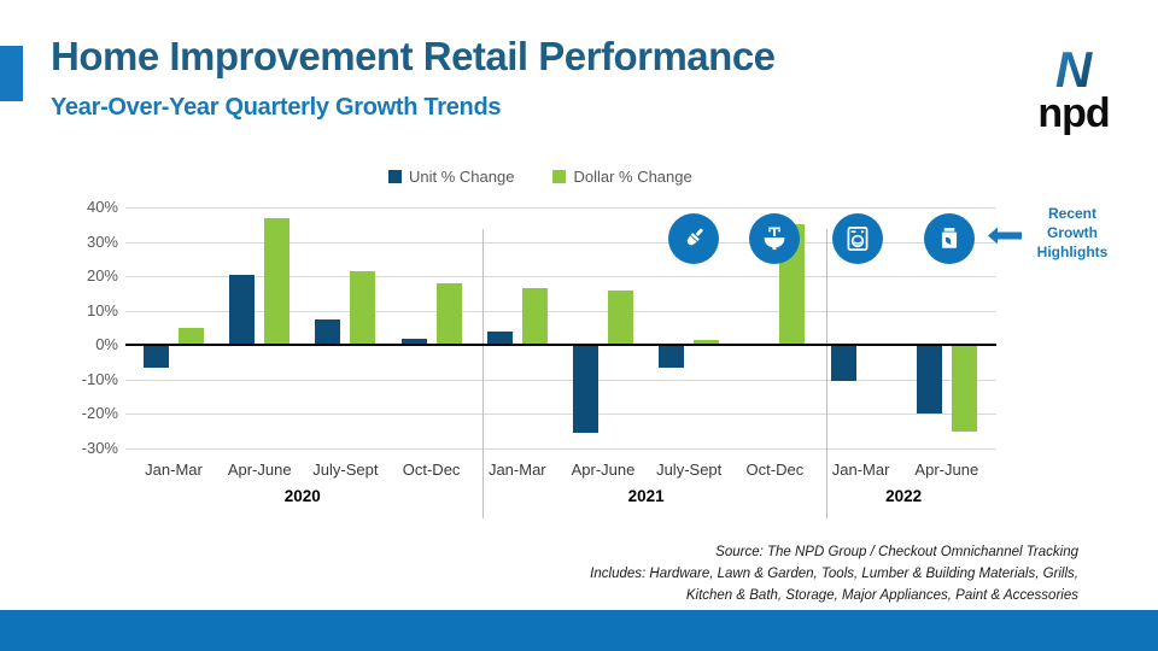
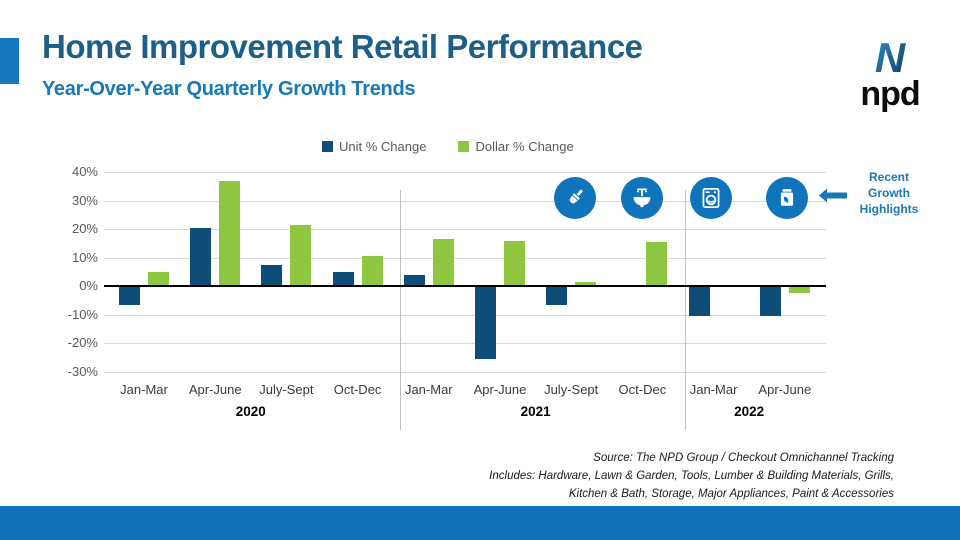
Unit % Change/Oct-Dec 2020: 2% -> 5%
Dollar % Change/Oct-Dec 2020: 18% -> 10%
Dollar % Change/Oct-Dec 2021: 35% -> 16%
Unit % Change/Apr-June 2022: -20% -> -10%
Dollar % Change/Apr-June 2022: -25% -> -2%
